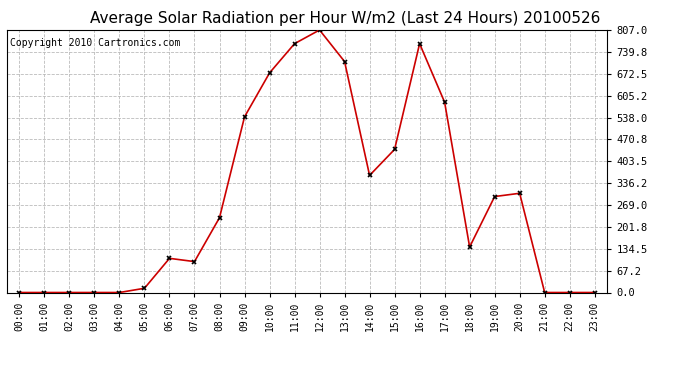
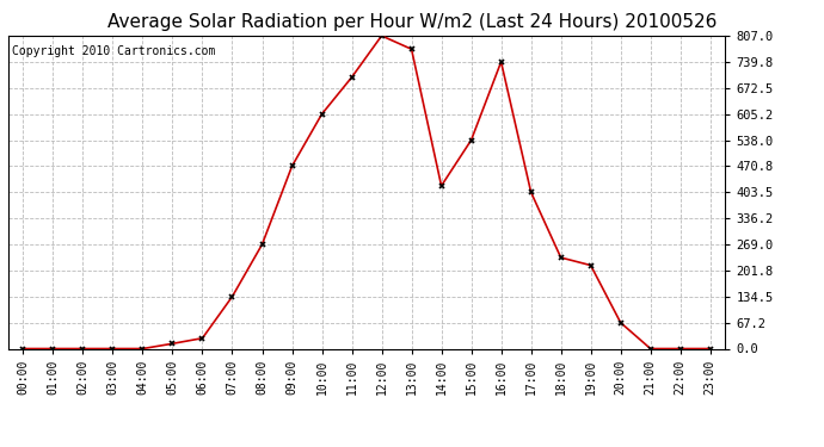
06:00: 105 -> 27
07:00: 95 -> 134
08:00: 230 -> 269
09:00: 540 -> 471
10:00: 675 -> 605
11:00: 765 -> 700
13:00: 710 -> 772
14:00: 360 -> 420
15:00: 440 -> 538
16:00: 765 -> 740
17:00: 585 -> 404
18:00: 140 -> 235
19:00: 295 -> 215
20:00: 305 -> 67
